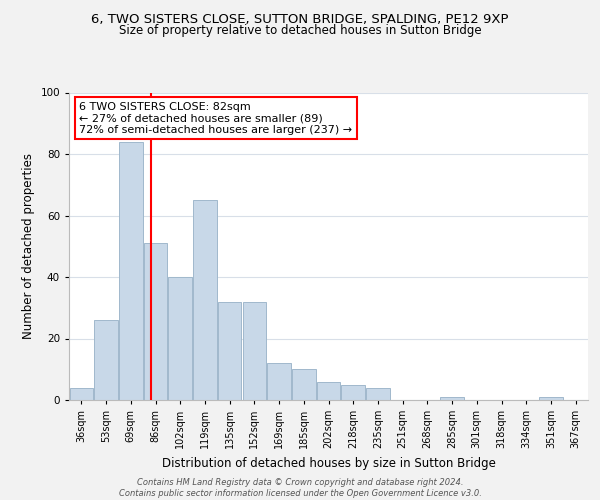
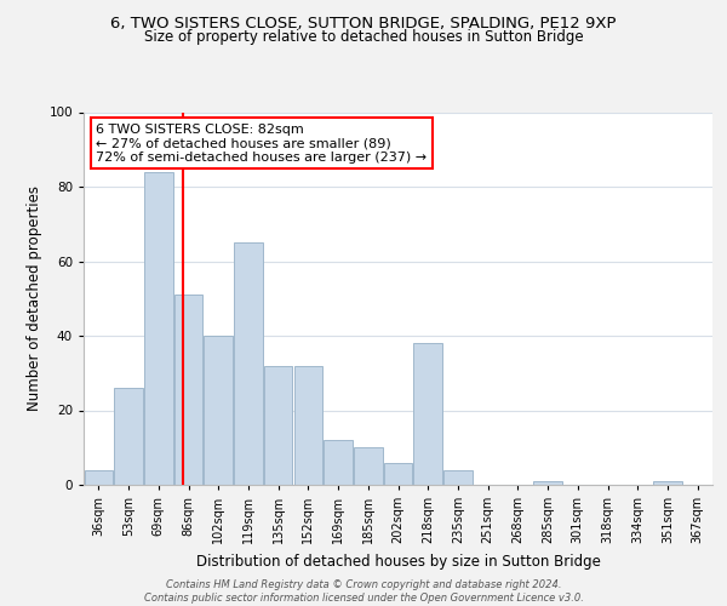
218sqm: 5 -> 38
